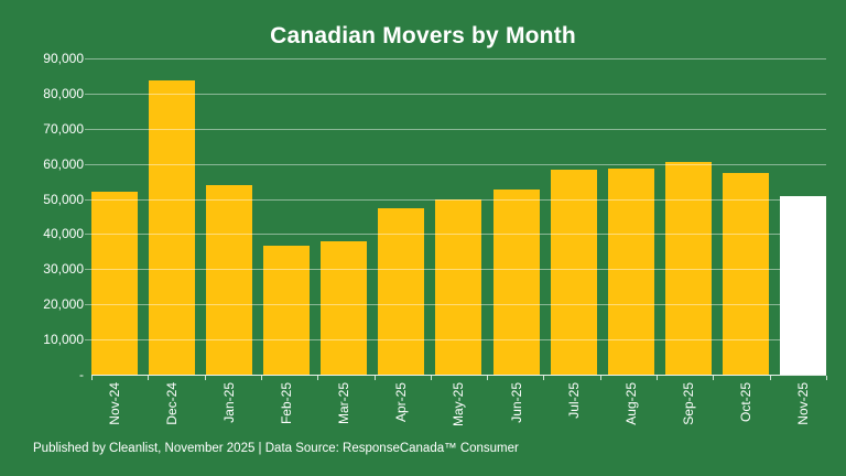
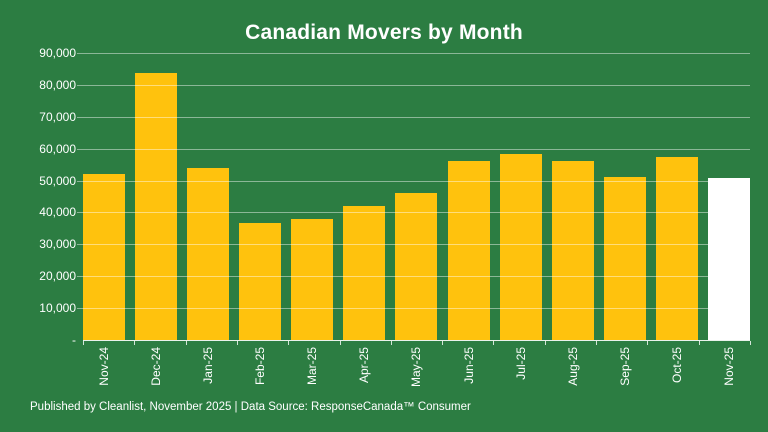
Apr-25: 47000 -> 42000
May-25: 50000 -> 46000
Jun-25: 53000 -> 56000
Aug-25: 59000 -> 56000
Sep-25: 60000 -> 51000
